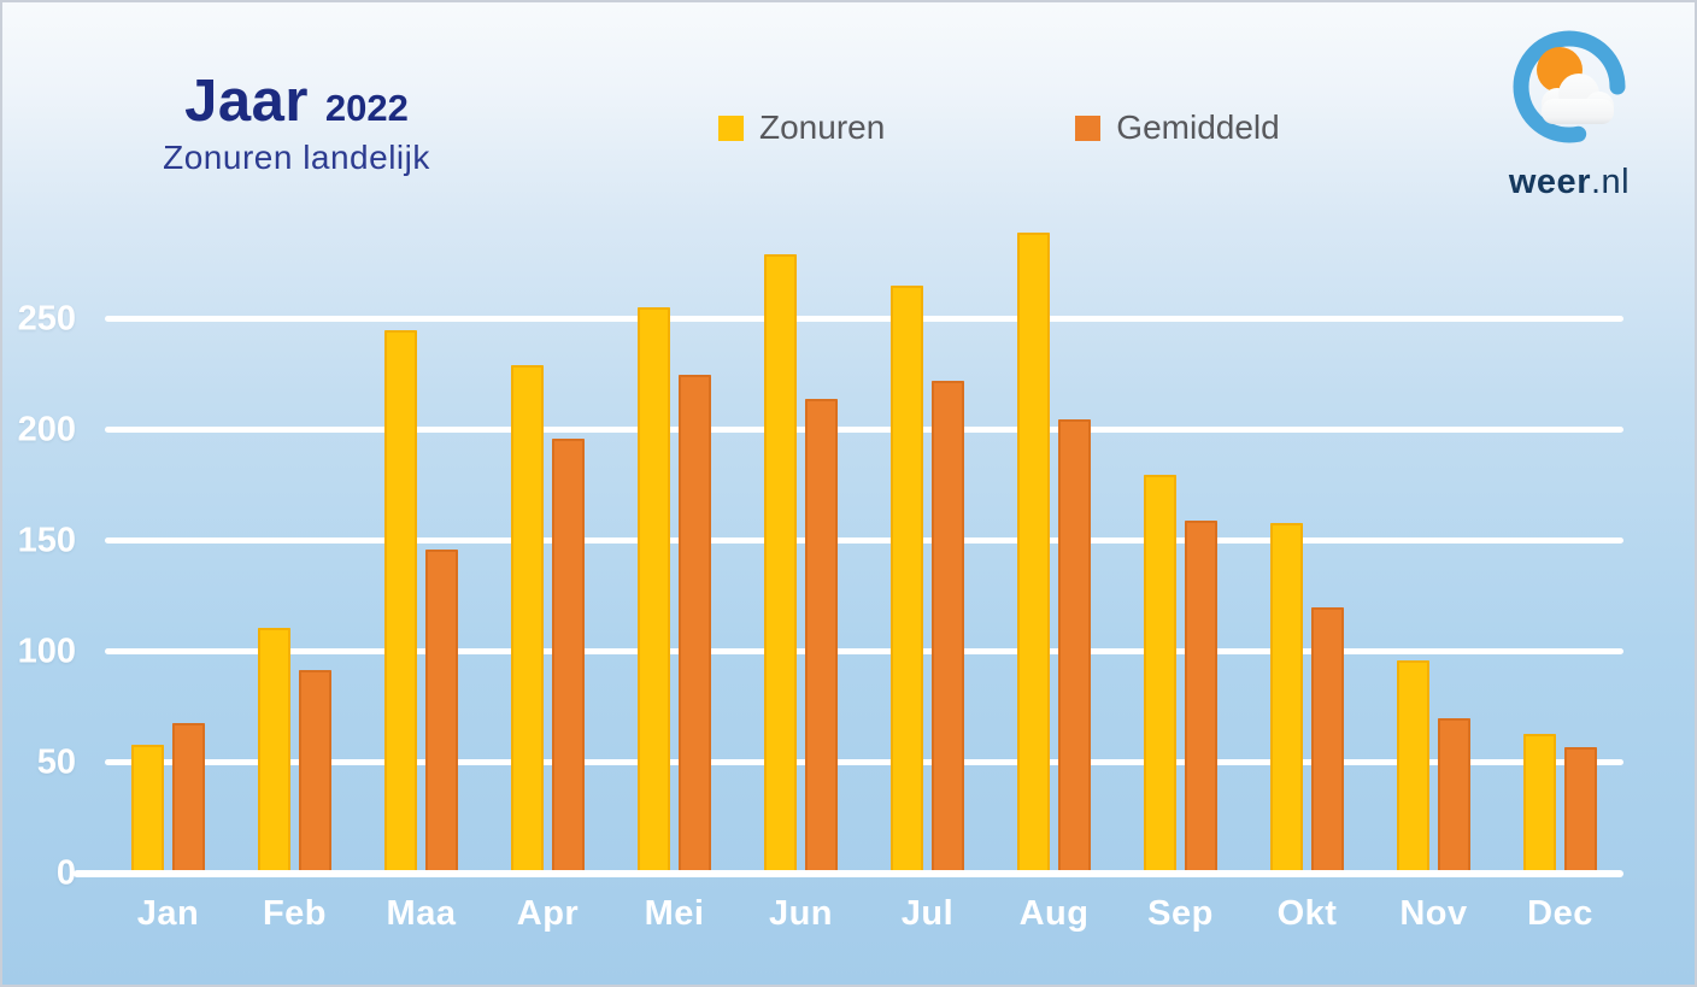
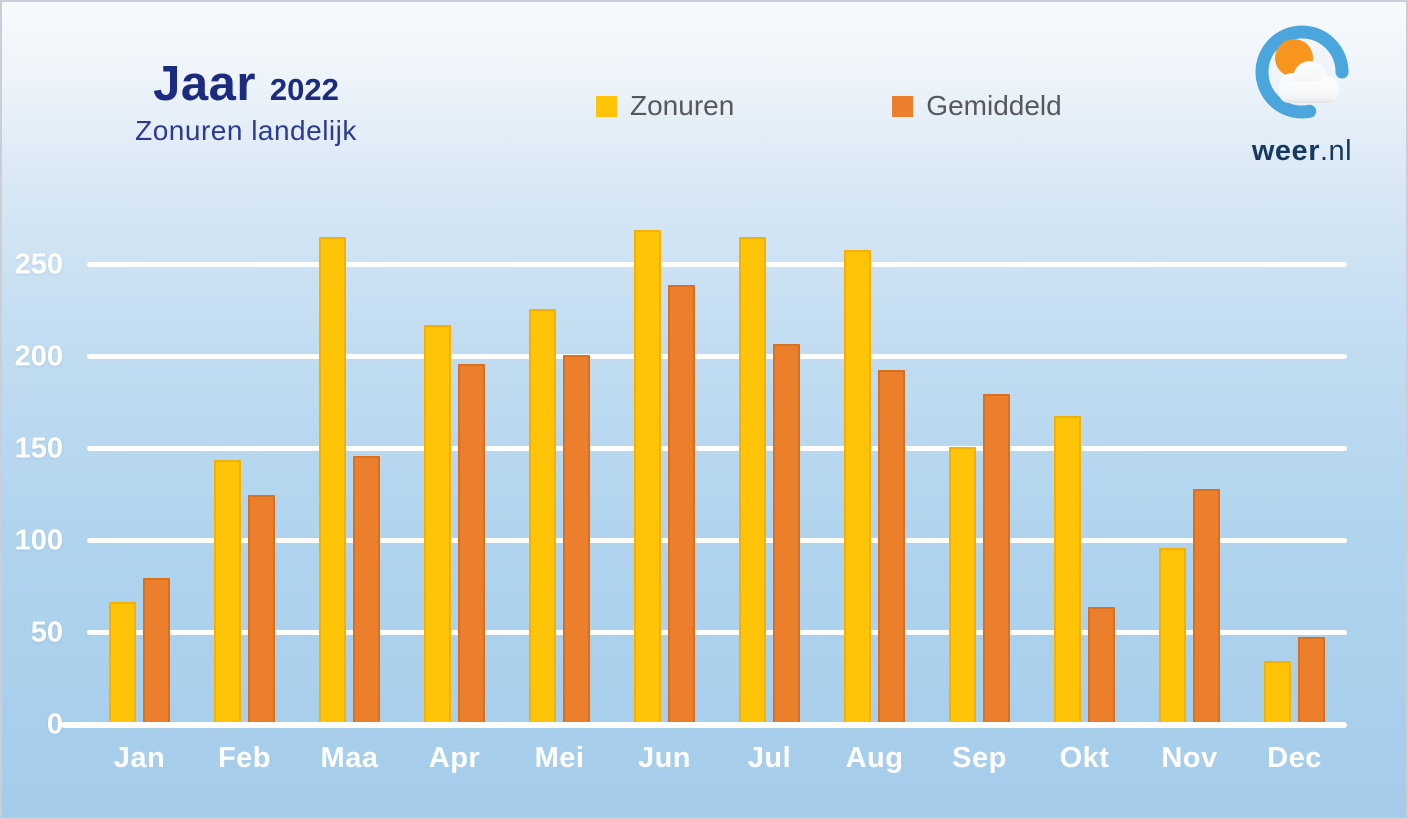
Zonuren/Jan: 58 -> 67
Gemiddeld/Jan: 68 -> 80
Zonuren/Feb: 111 -> 144
Gemiddeld/Feb: 92 -> 125
Zonuren/Maa: 245 -> 265
Zonuren/Apr: 229 -> 217
Zonuren/Mei: 255 -> 226
Gemiddeld/Mei: 225 -> 201
Zonuren/Jun: 279 -> 269
Gemiddeld/Jun: 214 -> 239
Gemiddeld/Jul: 222 -> 207
Zonuren/Aug: 289 -> 258
Gemiddeld/Aug: 205 -> 193
Zonuren/Sep: 180 -> 151
Gemiddeld/Sep: 159 -> 180
Zonuren/Okt: 158 -> 168
Gemiddeld/Okt: 120 -> 64
Gemiddeld/Nov: 70 -> 128
Zonuren/Dec: 63 -> 35
Gemiddeld/Dec: 57 -> 48
